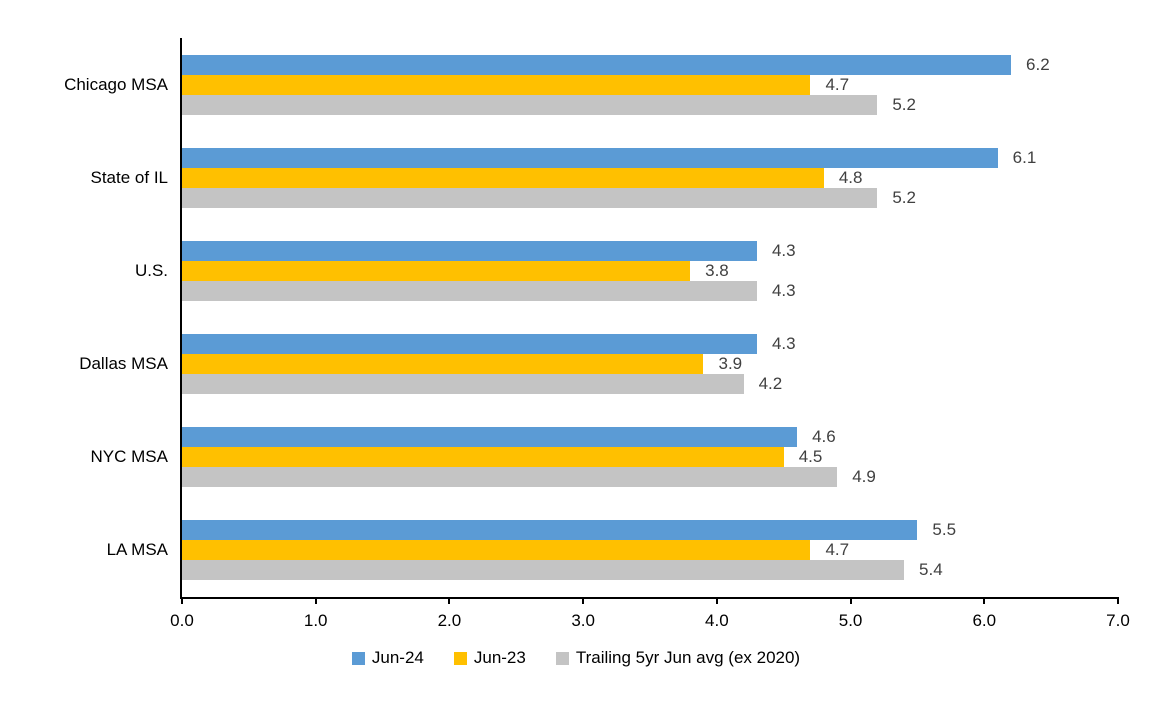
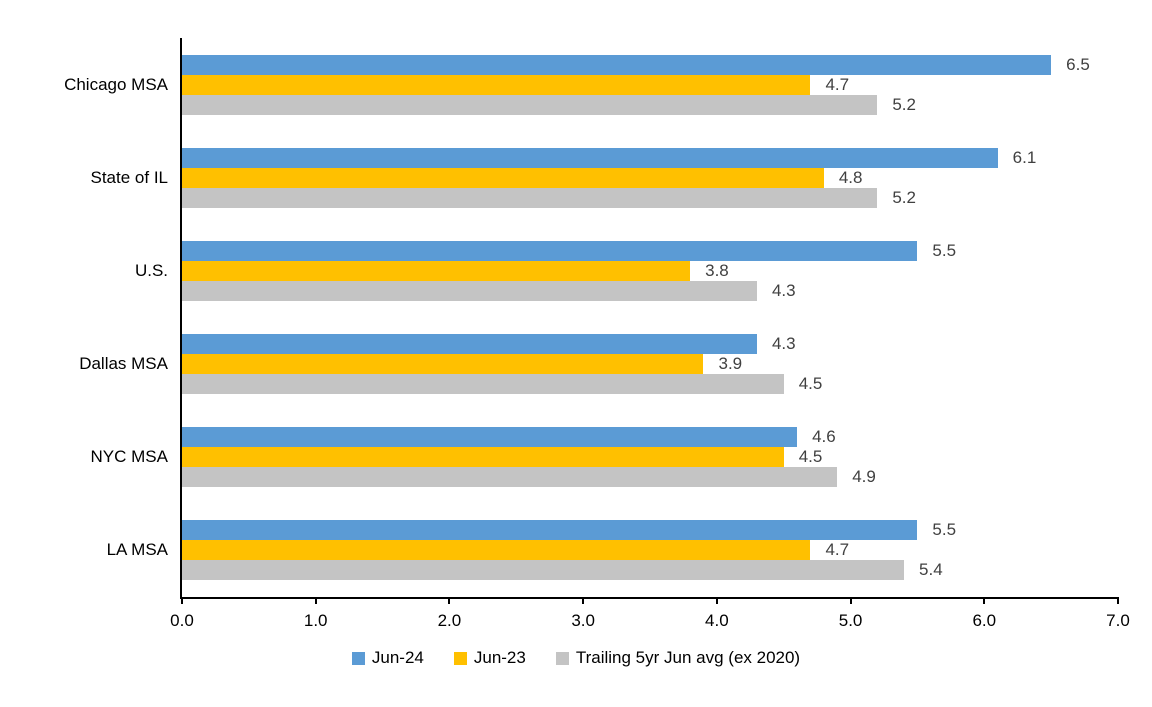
Jun-24/Chicago MSA: 6.2 -> 6.5
Jun-24/U.S.: 4.3 -> 5.5
Trailing 5yr Jun avg (ex 2020)/Dallas MSA: 4.2 -> 4.5
